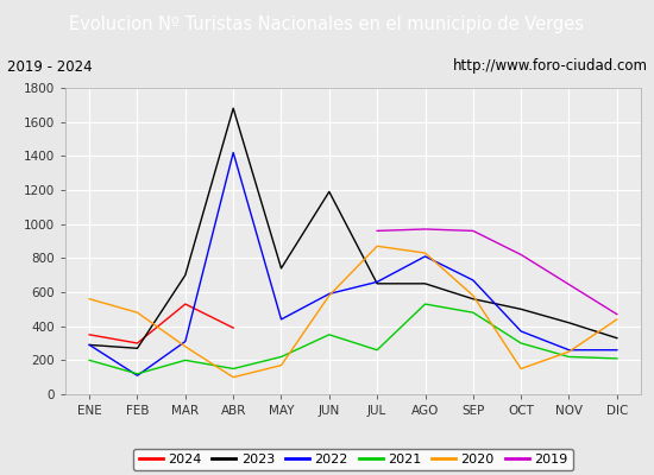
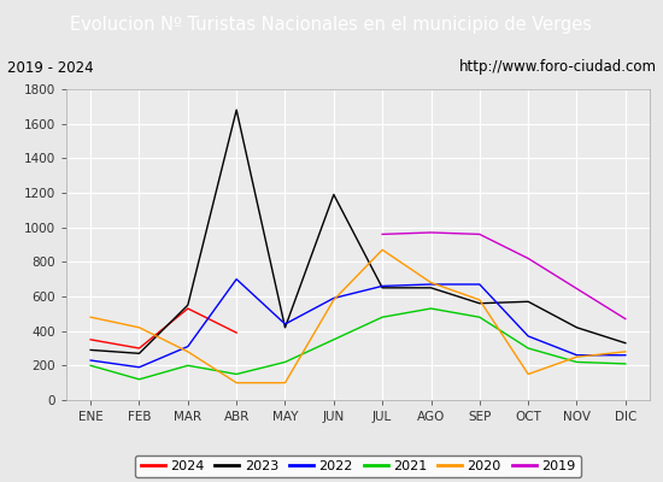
2022/ENE: 290 -> 230
2020/ENE: 560 -> 480
2022/FEB: 110 -> 190
2020/FEB: 480 -> 420
2023/MAR: 700 -> 550
2022/ABR: 1420 -> 700
2023/MAY: 740 -> 420
2020/MAY: 170 -> 100
2021/JUL: 260 -> 480
2022/AGO: 810 -> 670
2020/AGO: 830 -> 680
2023/OCT: 500 -> 570
2020/DIC: 440 -> 280
